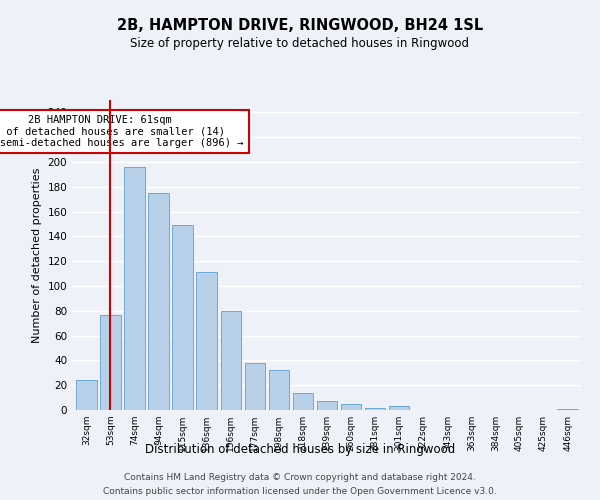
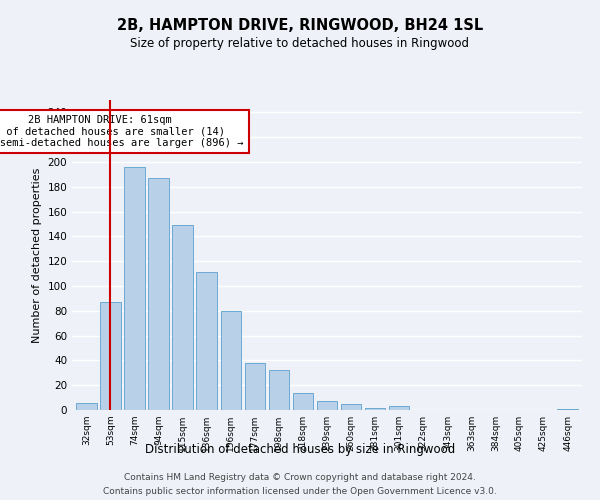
32sqm: 24 -> 6
53sqm: 77 -> 87
94sqm: 175 -> 187
